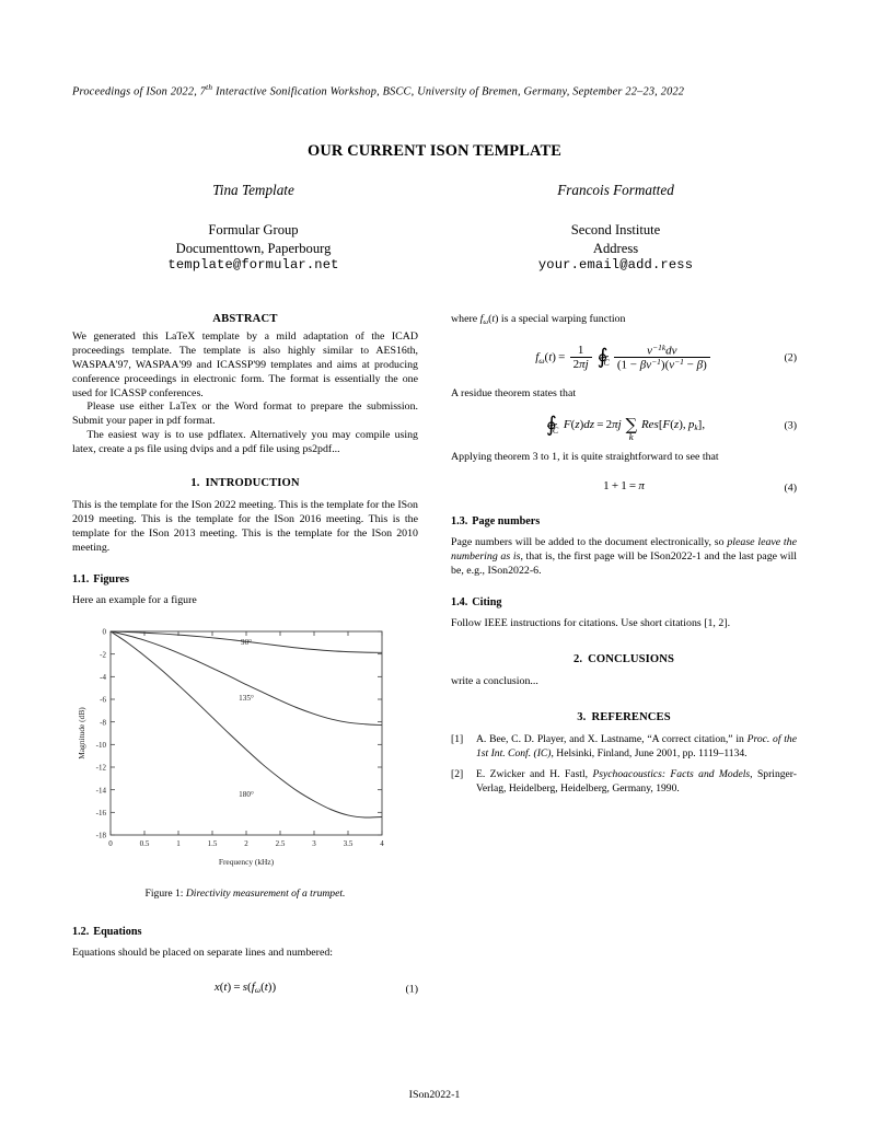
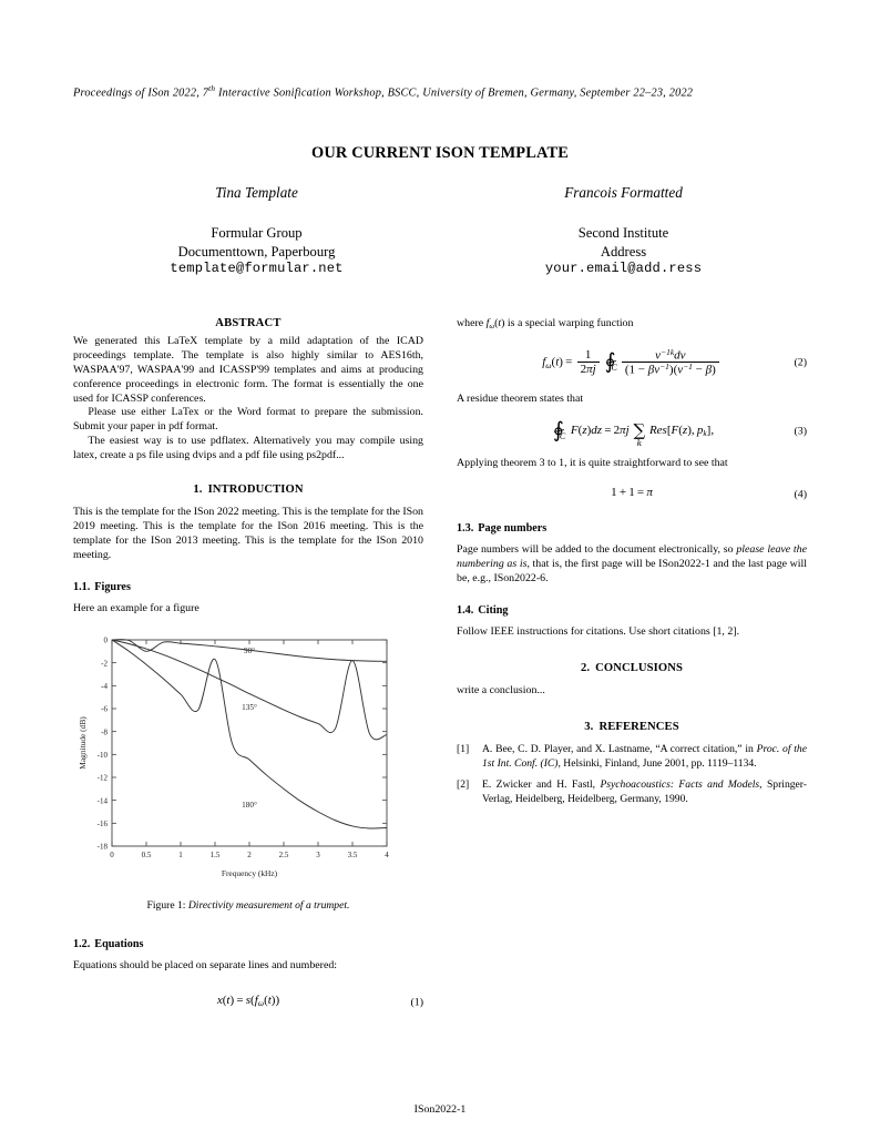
90°/0.5: -0.1 -> -1.0
180°/1.5: -7.6 -> -1.7
135°/3.5: -8.1 -> -1.8
